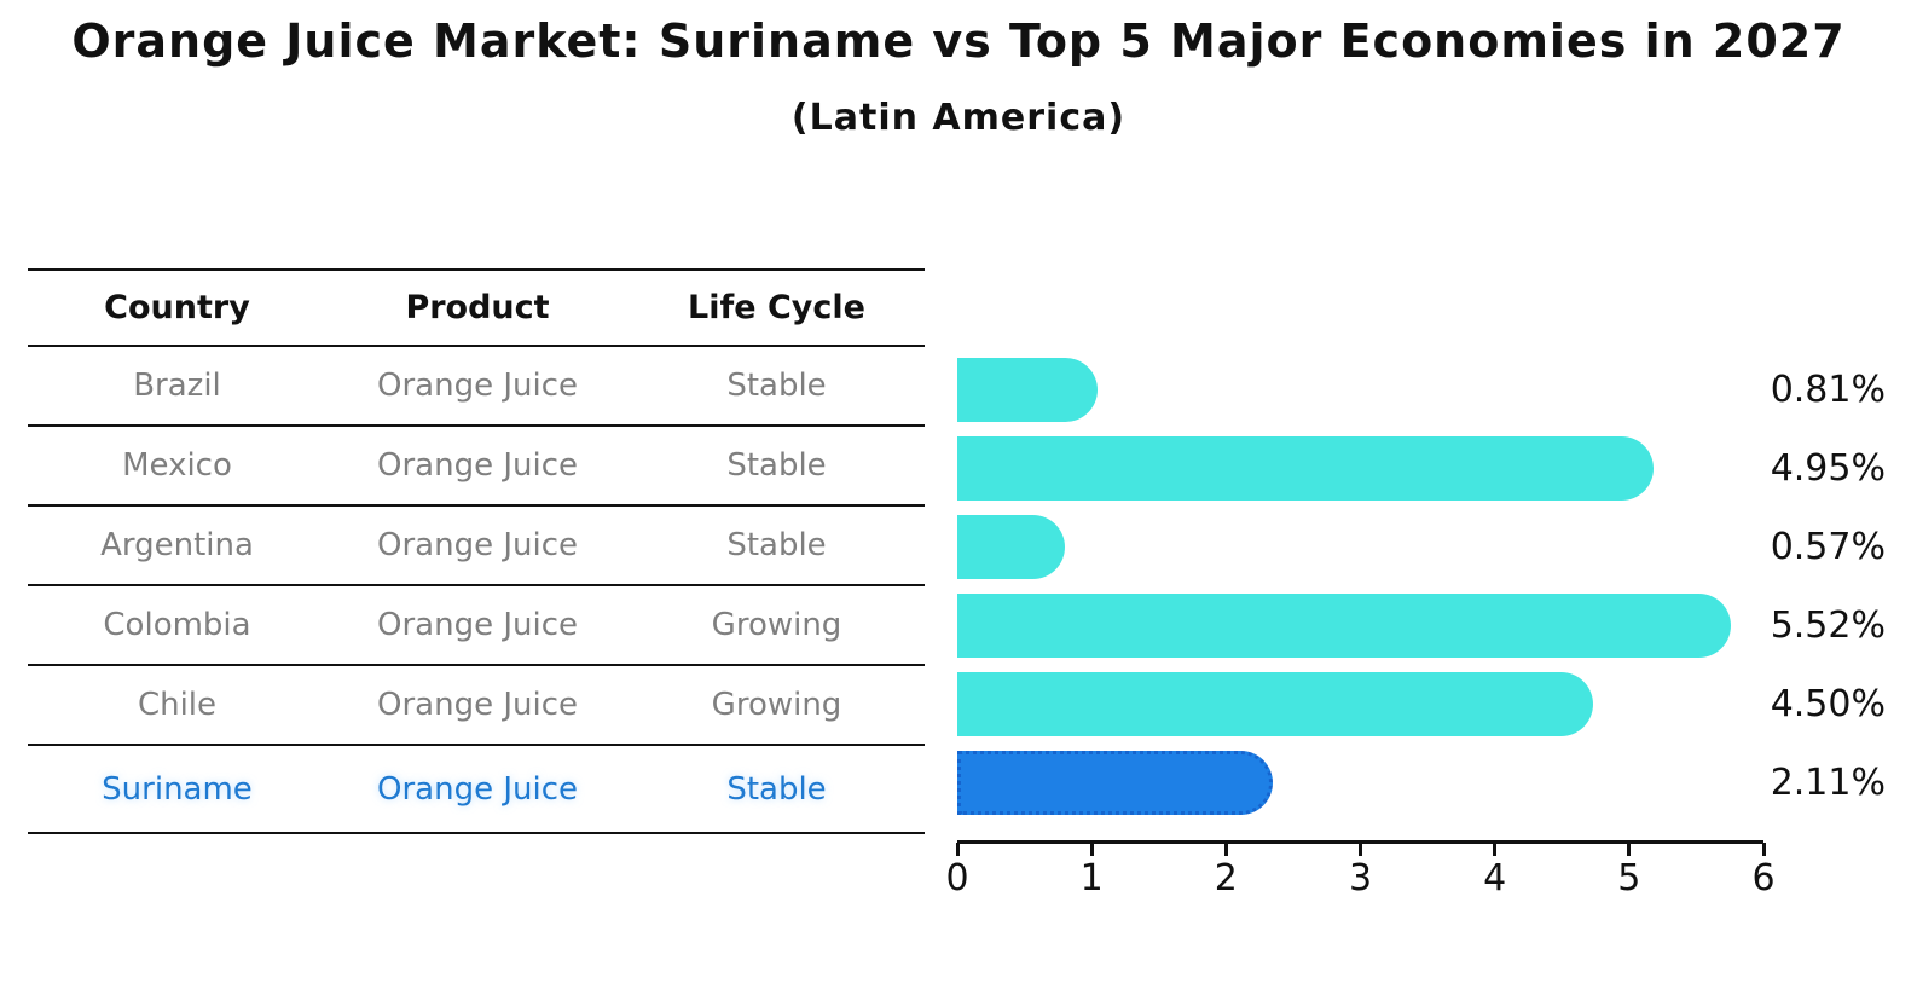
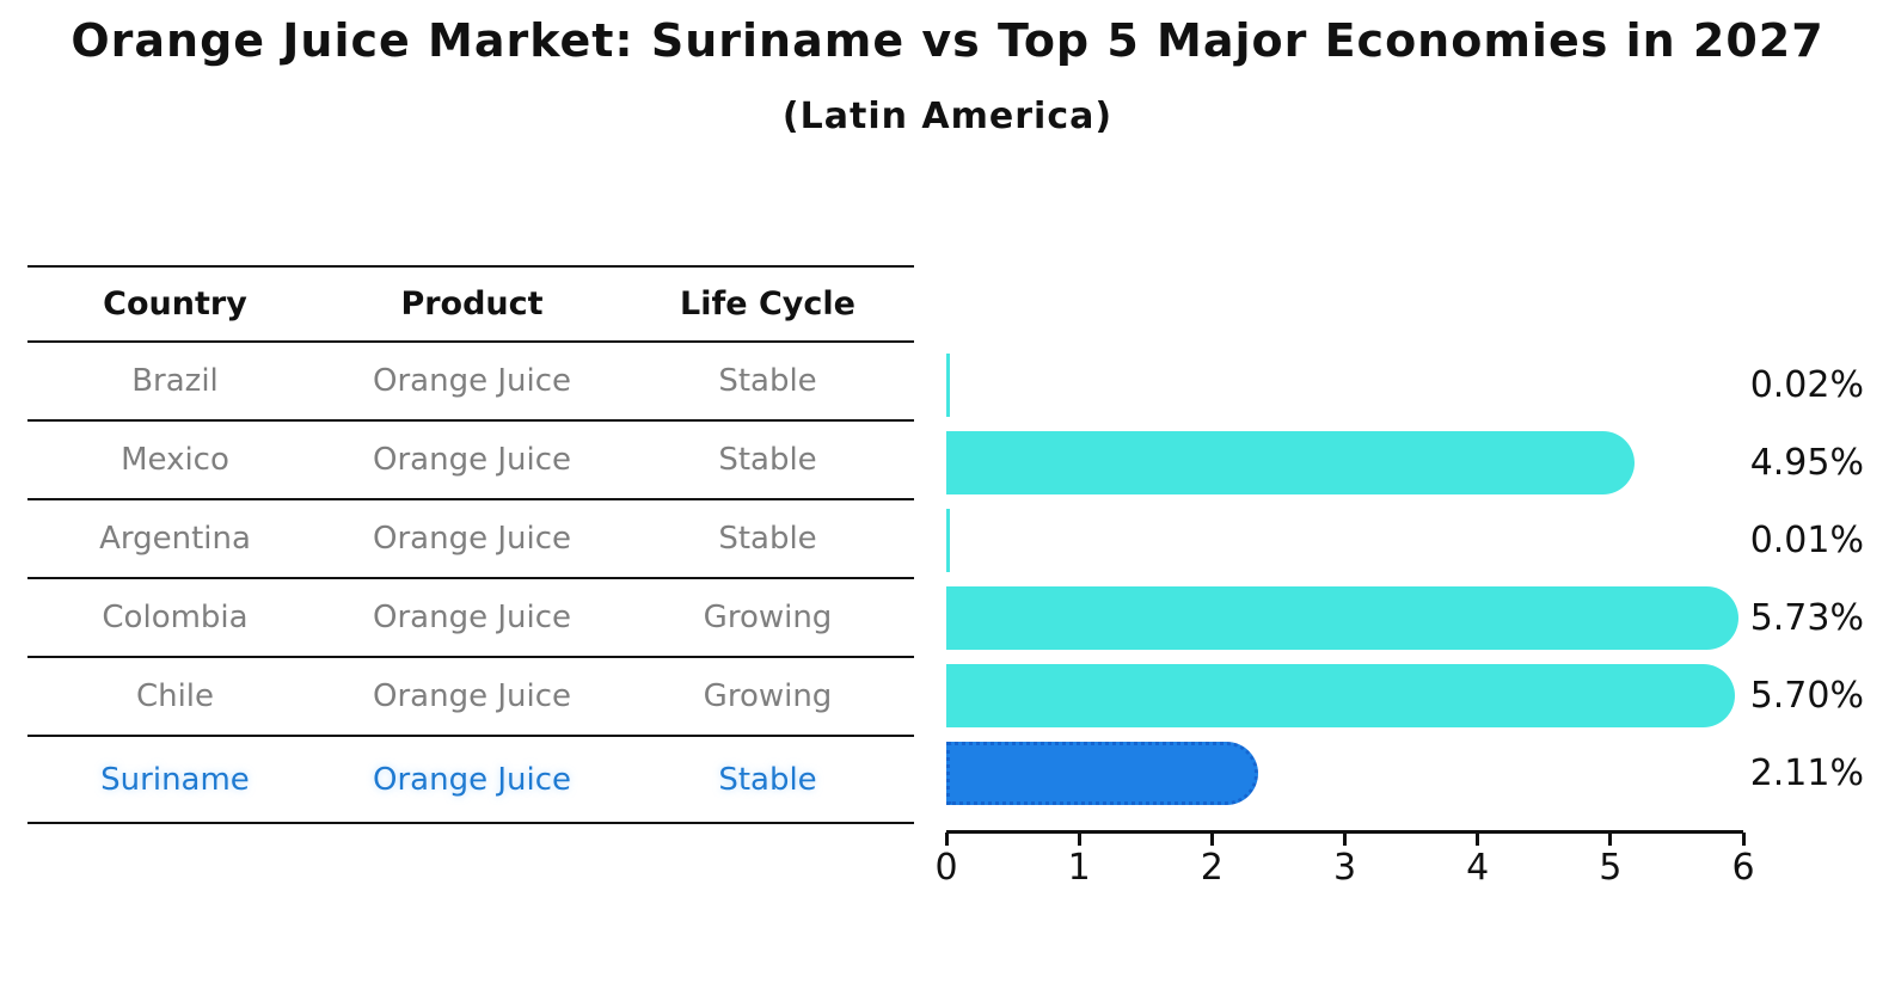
Brazil: 0.81% -> 0.02%
Argentina: 0.57% -> 0.01%
Colombia: 5.52% -> 5.73%
Chile: 4.50% -> 5.70%
